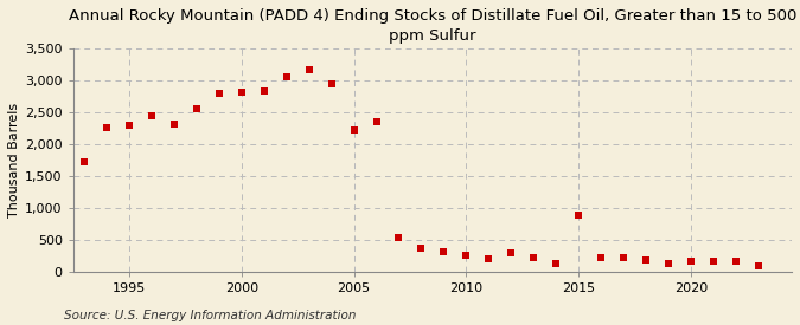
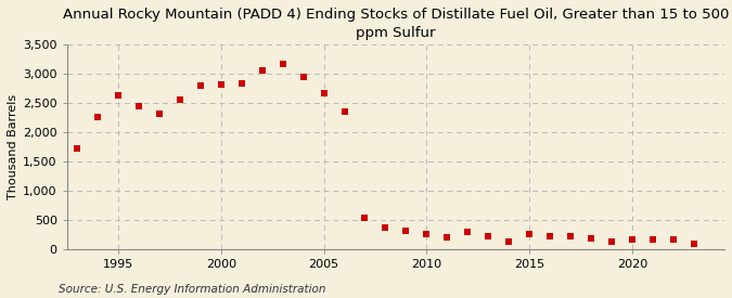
1995: 2,300 -> 2,630
2005: 2,220 -> 2,660
2015: 880 -> 250
